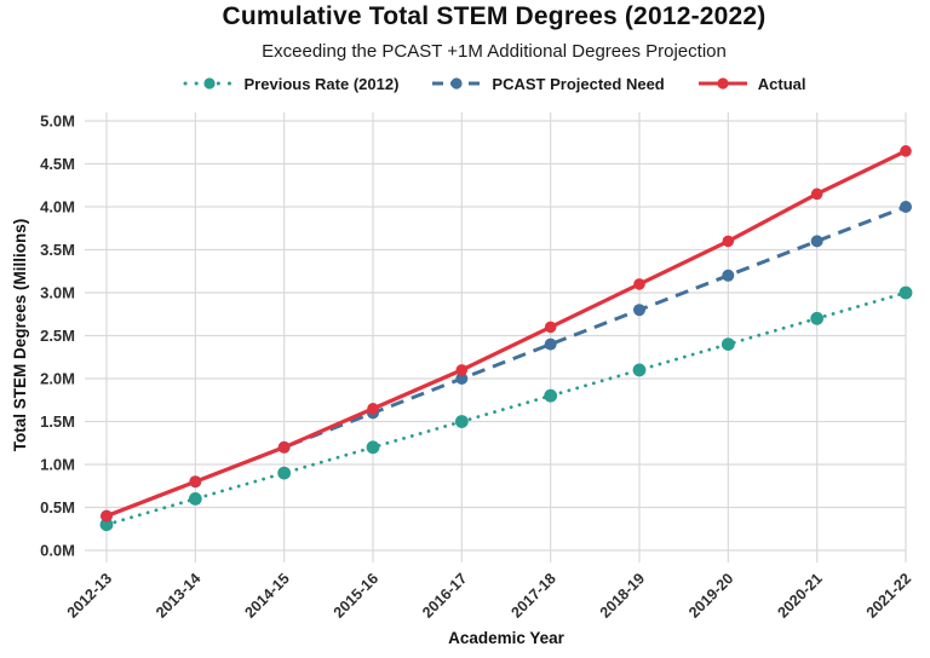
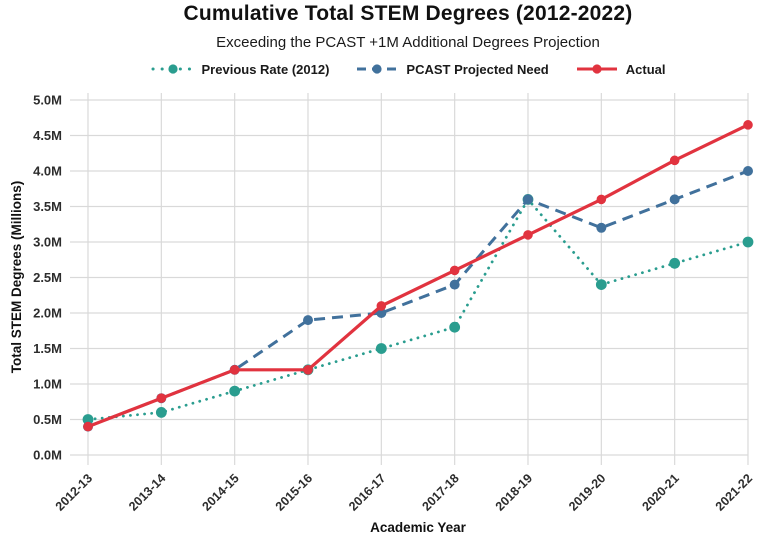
Previous Rate (2012)/2012-13: 0.3M -> 0.5M
PCAST Projected Need/2015-16: 1.6M -> 1.9M
Actual/2015-16: 1.6M -> 1.2M
Previous Rate (2012)/2018-19: 2.1M -> 3.6M
PCAST Projected Need/2018-19: 2.8M -> 3.6M
